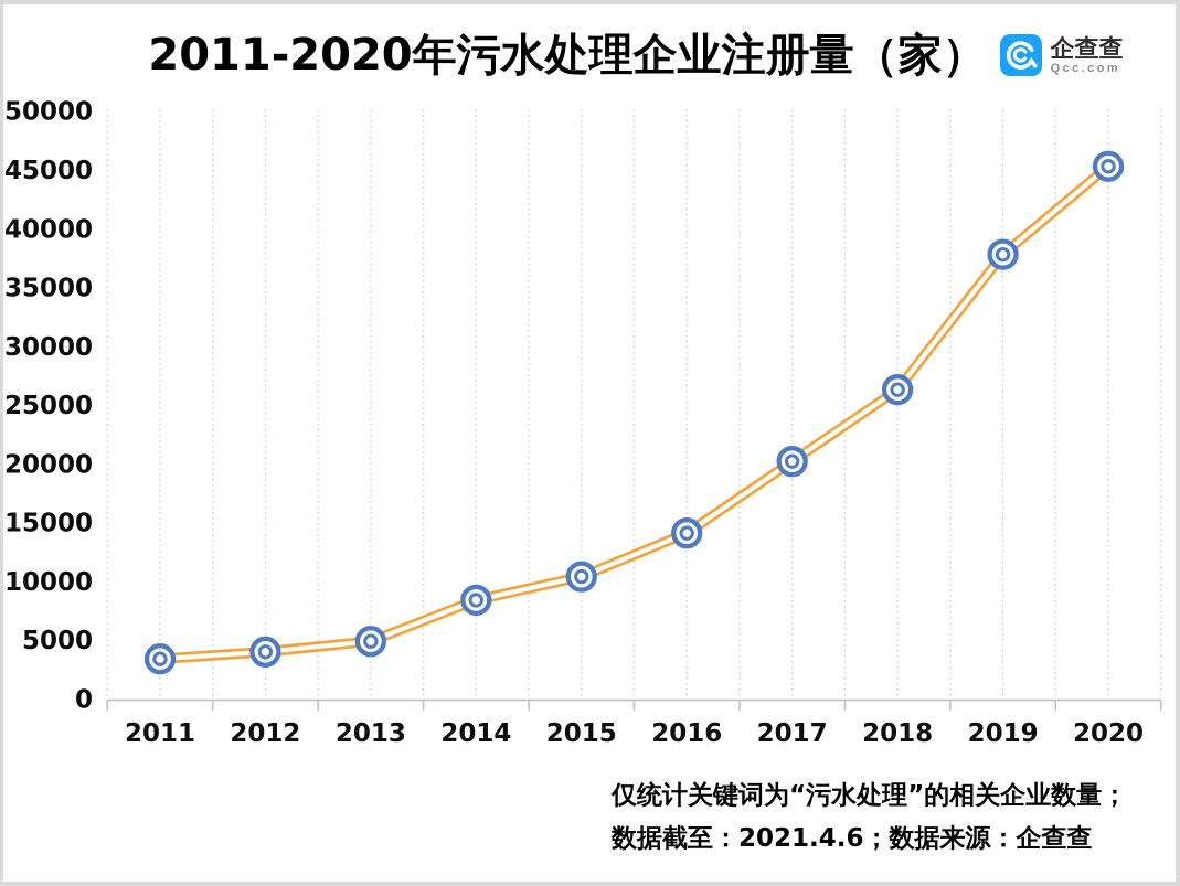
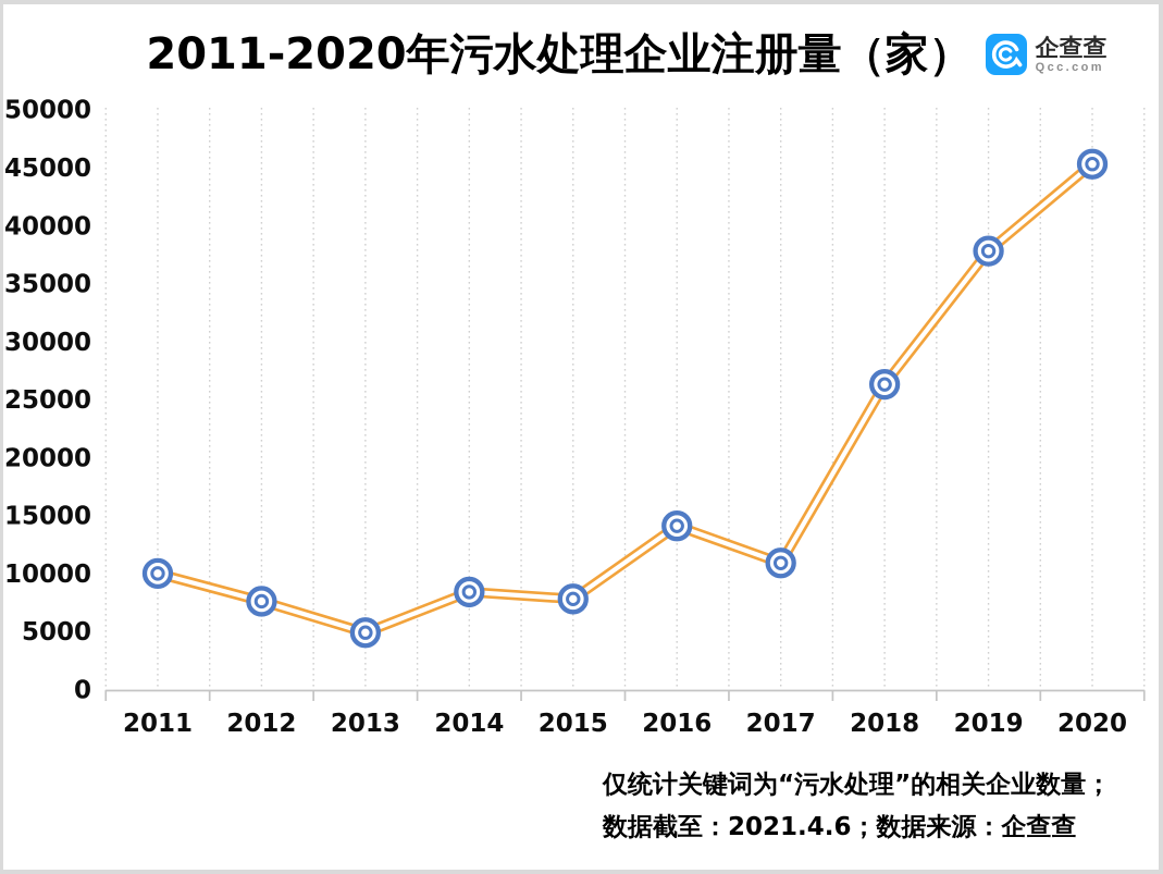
2011: 3500 -> 10100
2012: 4100 -> 7700
2015: 10500 -> 7900
2017: 20300 -> 11000
